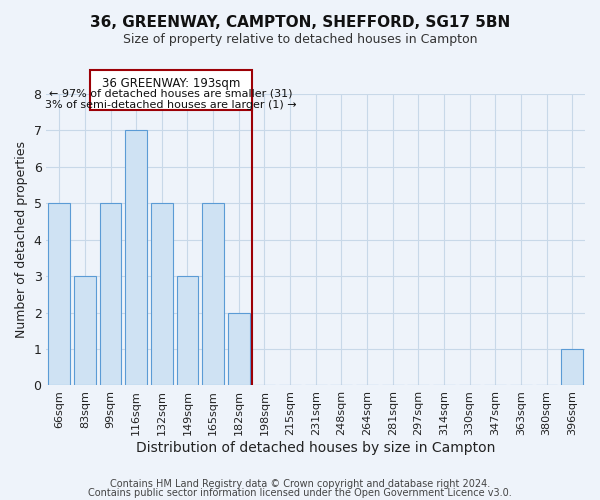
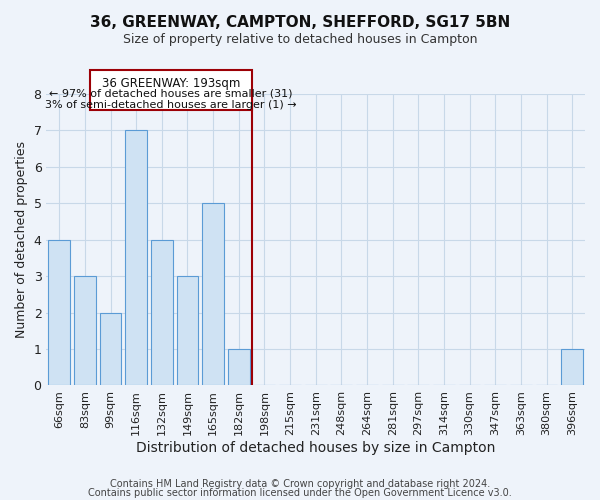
66sqm: 5 -> 4
99sqm: 5 -> 2
132sqm: 5 -> 4
182sqm: 2 -> 1
